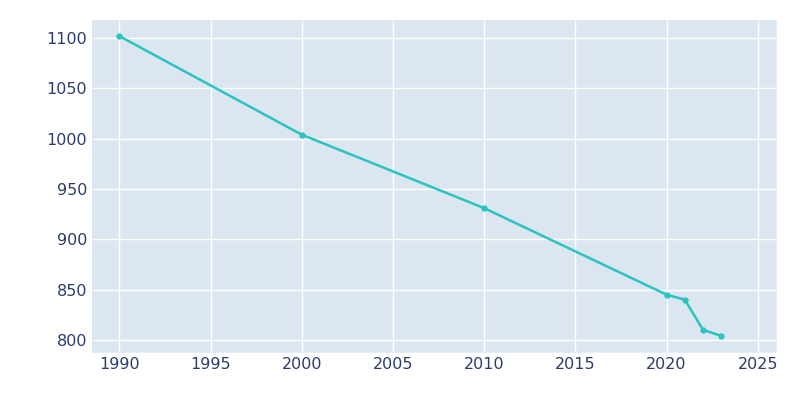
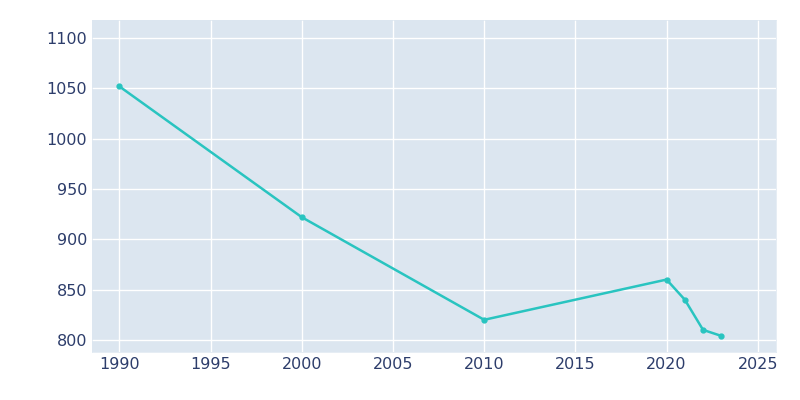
1990: 1102 -> 1052
2000: 1004 -> 922
2010: 931 -> 820
2020: 845 -> 860
